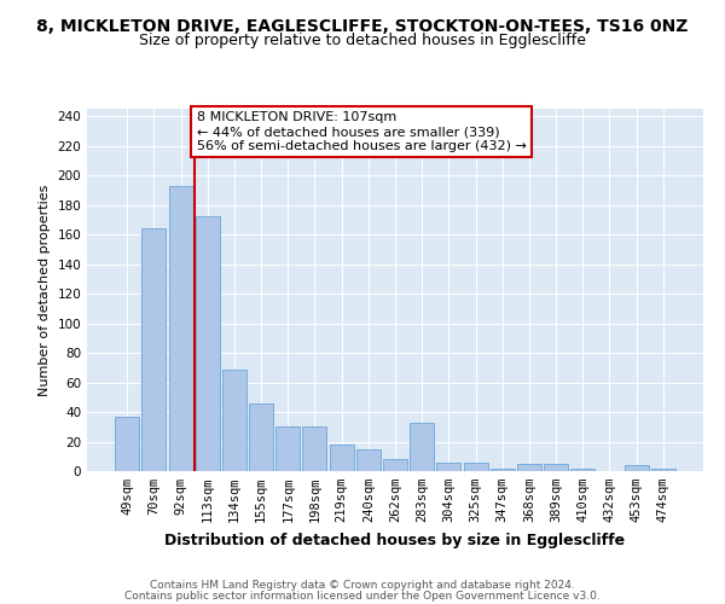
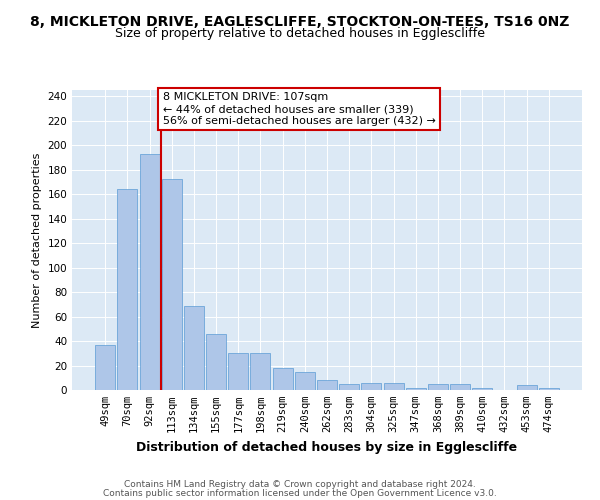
283sqm: 33 -> 5
